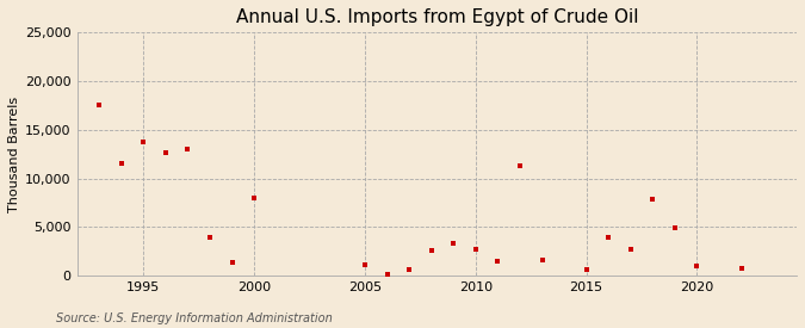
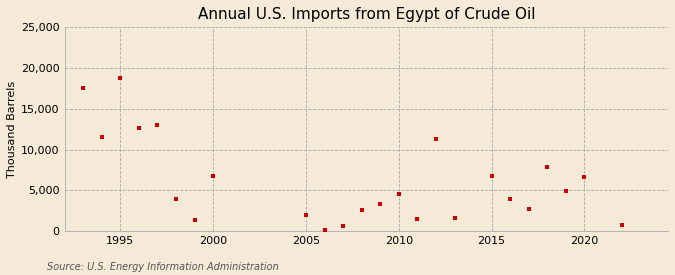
1995: 13,800 -> 18,800
2000: 8,000 -> 6,800
2005: 1,100 -> 2,000
2010: 2,700 -> 4,600
2015: 600 -> 6,800
2020: 1,000 -> 6,600
